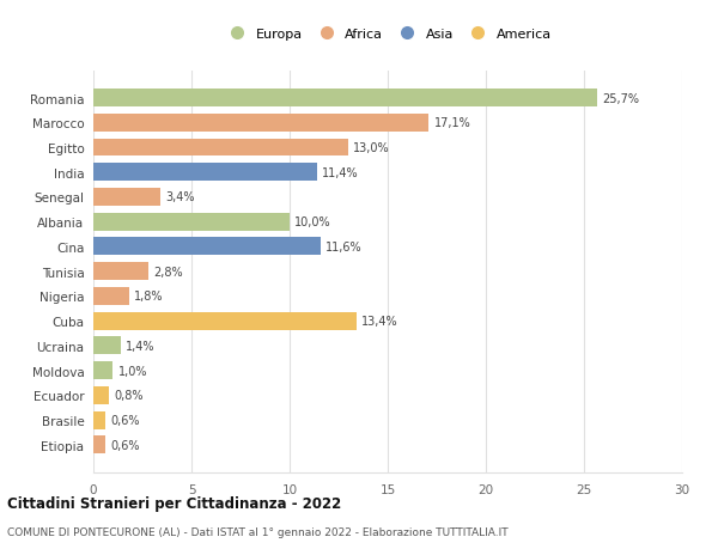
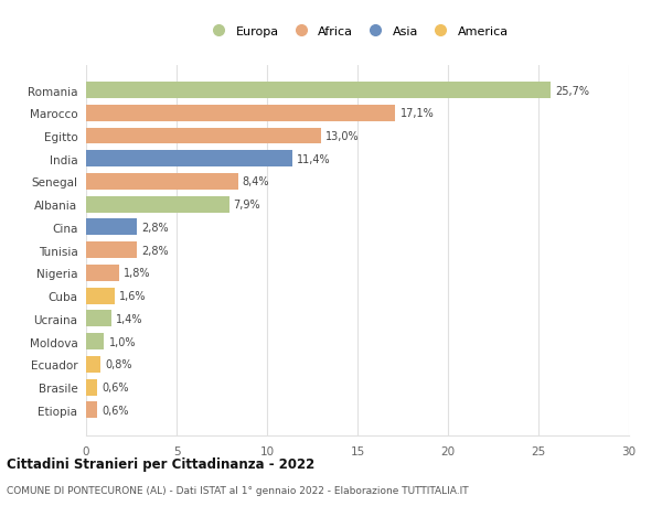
Senegal: 3,4% -> 8,4%
Albania: 10,0% -> 7,9%
Cina: 11,6% -> 2,8%
Cuba: 13,4% -> 1,6%
